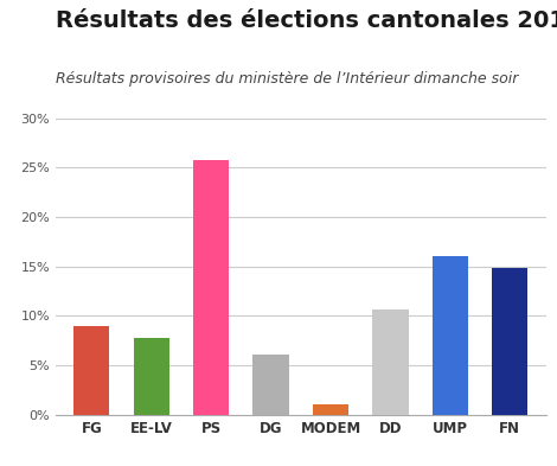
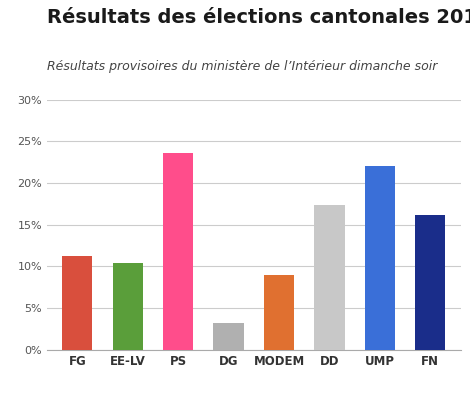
FG: 9.0% -> 11.2%
EE-LV: 7.8% -> 10.4%
PS: 25.7% -> 23.6%
DG: 6.1% -> 3.2%
MODEM: 1.1% -> 9.0%
DD: 10.6% -> 17.4%
UMP: 16.1% -> 22.0%
FN: 14.9% -> 16.2%
